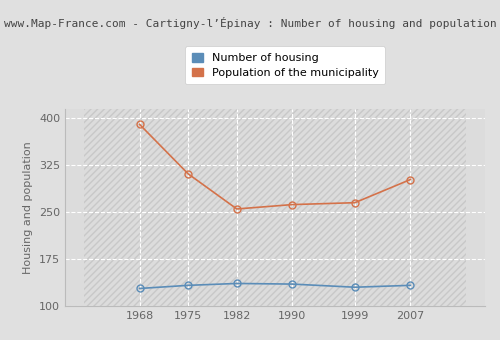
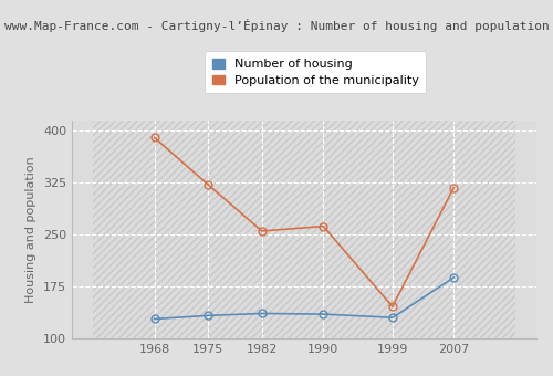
Population of the municipality/1975: 311 -> 322
Population of the municipality/1999: 265 -> 146
Number of housing/2007: 133 -> 188
Population of the municipality/2007: 302 -> 318
